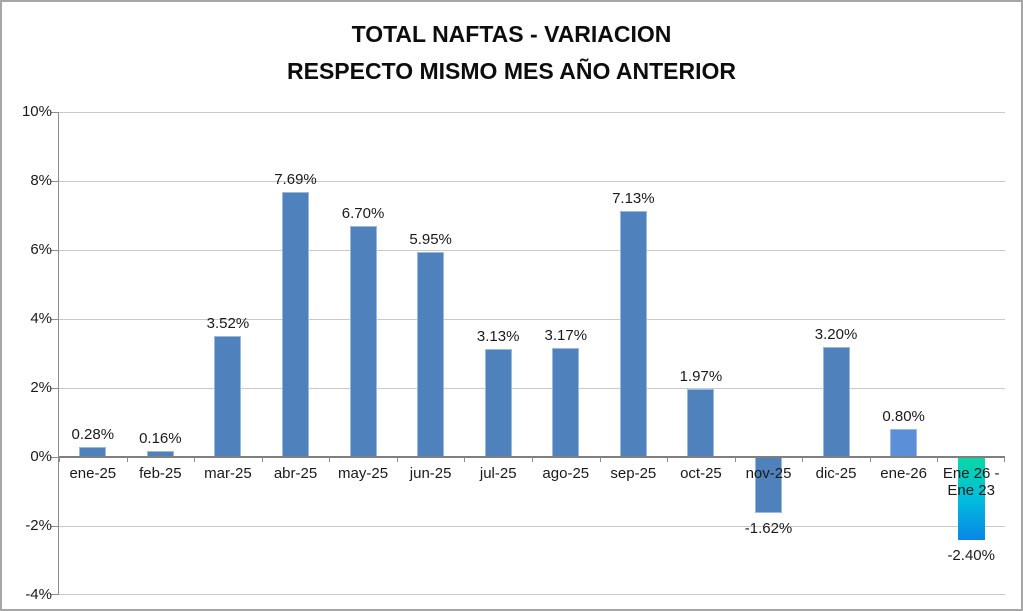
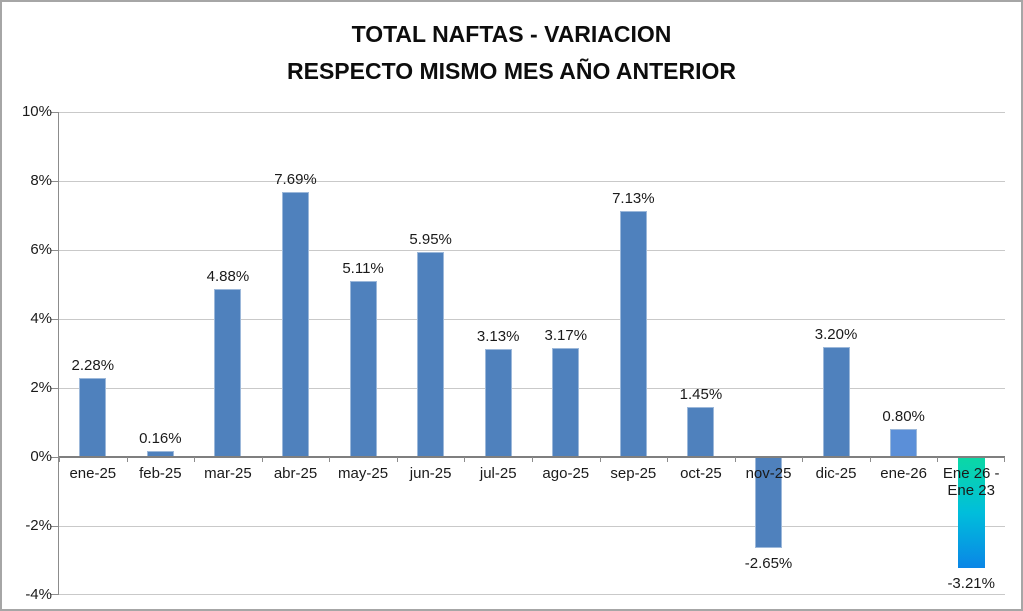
ene-25: 0.28% -> 2.28%
mar-25: 3.52% -> 4.88%
may-25: 6.70% -> 5.11%
oct-25: 1.97% -> 1.45%
nov-25: -1.62% -> -2.65%
Ene 26 - Ene 23: -2.40% -> -3.21%
